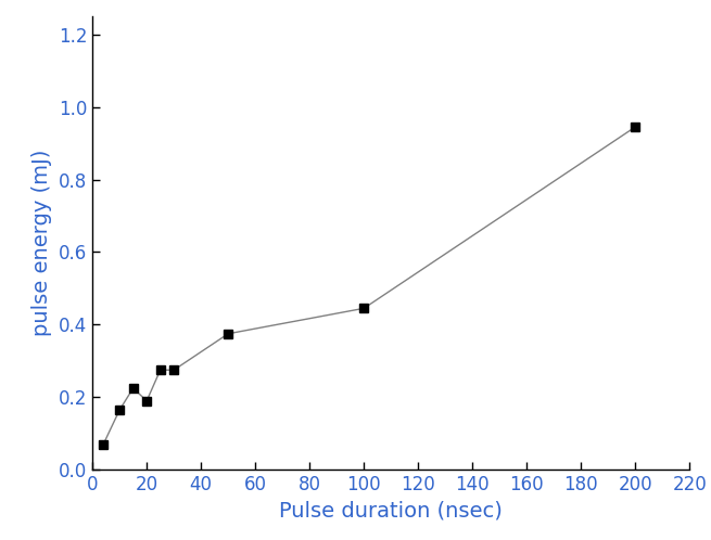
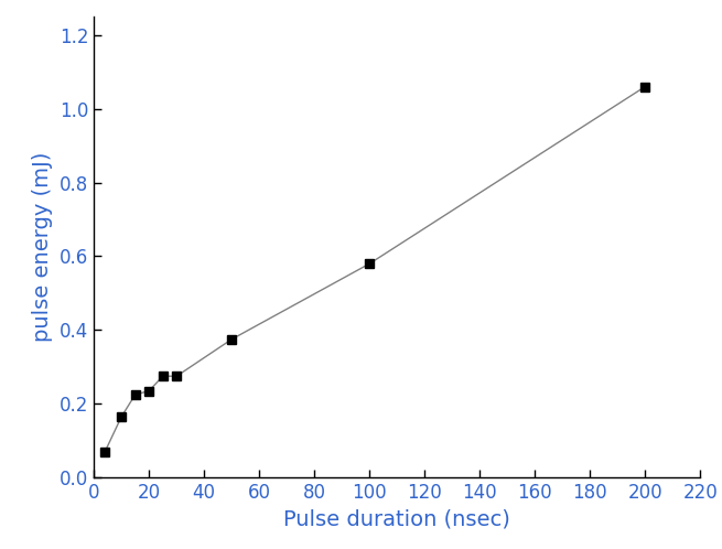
20: 0.190 -> 0.235
100: 0.445 -> 0.580
200: 0.945 -> 1.060
